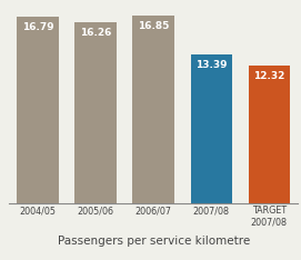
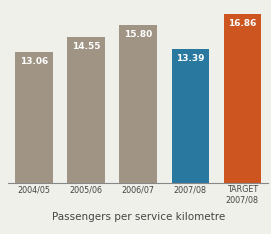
2004/05: 16.79 -> 13.06
2005/06: 16.26 -> 14.55
2006/07: 16.85 -> 15.80
TARGET 2007/08: 12.32 -> 16.86
